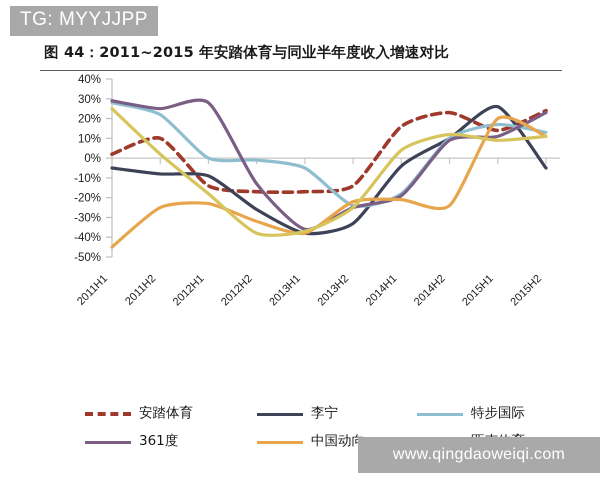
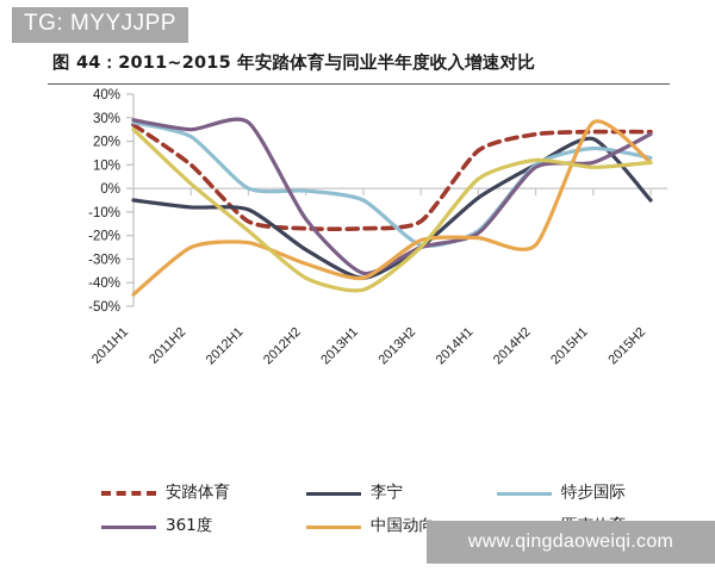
安踏体育/2011H1: 2% -> 27%
匹克体育/2013H1: -37% -> -43%
李宁/2013H2: -33% -> -25%
安踏体育/2015H1: 14% -> 24%
李宁/2015H1: 26% -> 21%
中国动向/2015H1: 20% -> 28%
